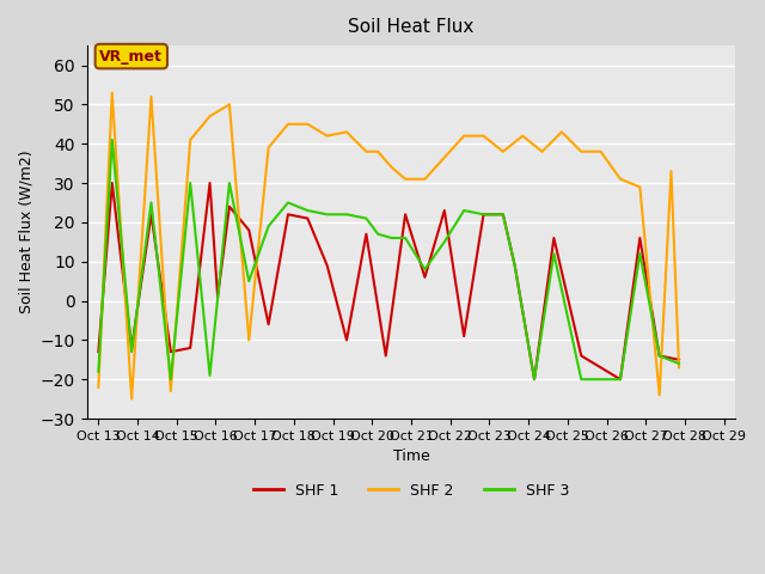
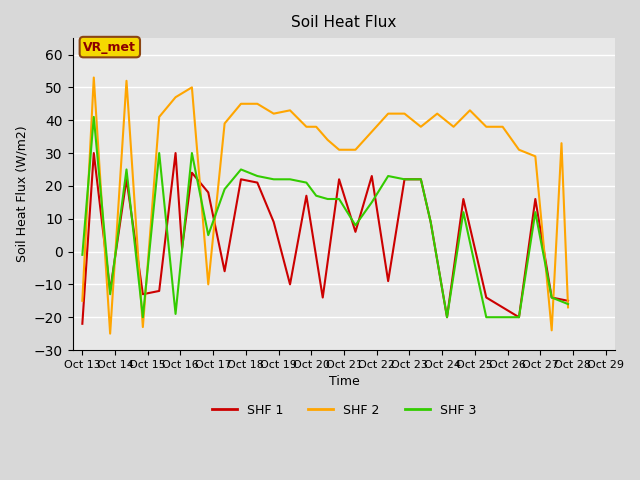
SHF 1/Oct 13: -13 -> -22
SHF 2/Oct 13: -22 -> -15
SHF 3/Oct 13: -18 -> -1
